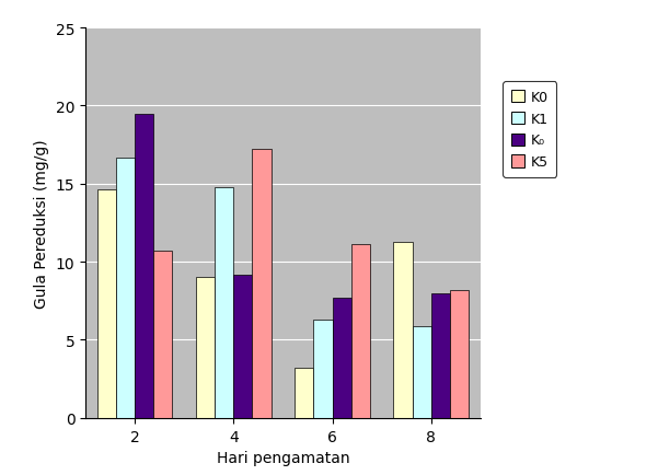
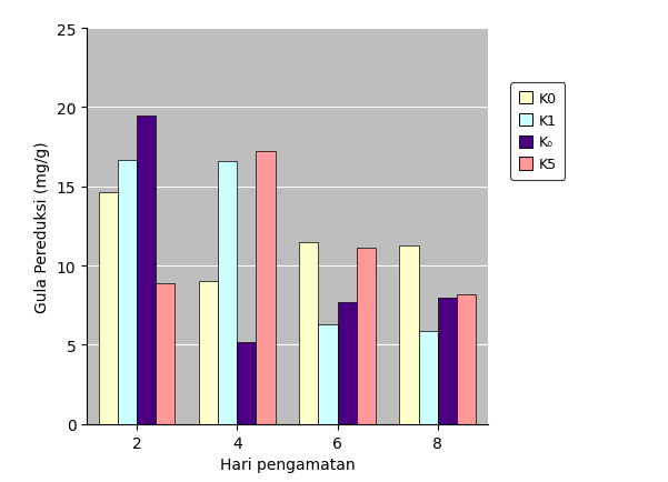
K5/2: 10.7 -> 8.9
K1/4: 14.8 -> 16.6
K₀/4: 9.2 -> 5.2
K0/6: 3.2 -> 11.5
